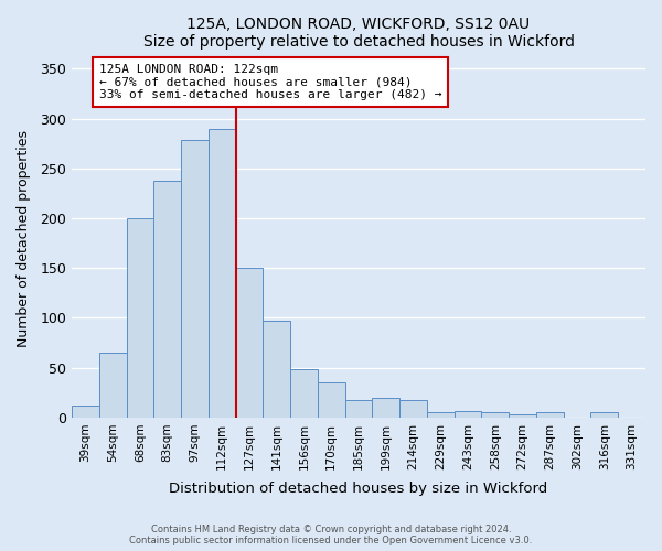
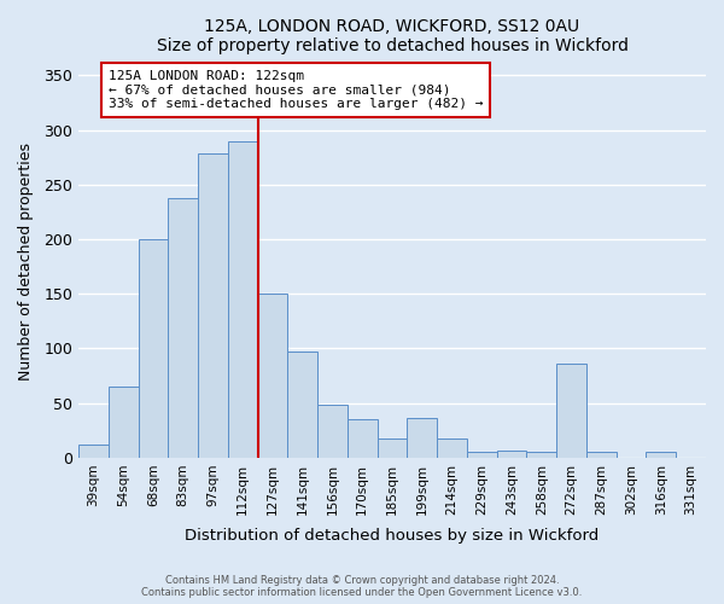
199sqm: 20 -> 36
272sqm: 3 -> 86
